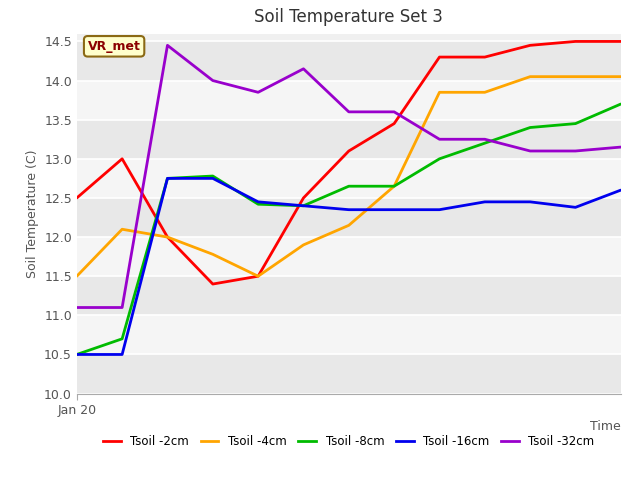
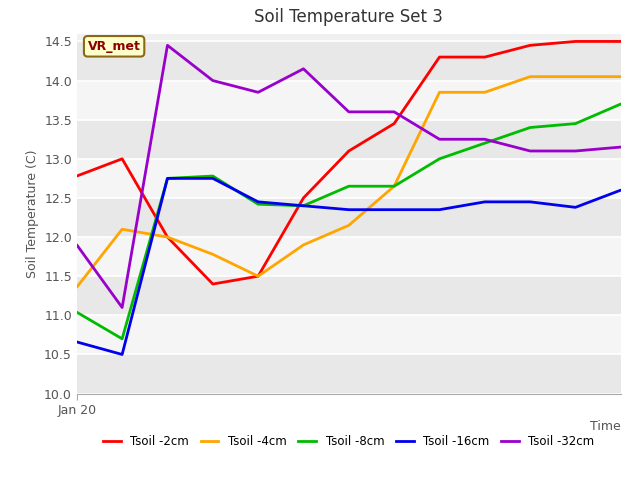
Tsoil -2cm/Jan 20: 12.50 -> 12.78
Tsoil -4cm/Jan 20: 11.50 -> 11.36
Tsoil -8cm/Jan 20: 10.50 -> 11.04
Tsoil -16cm/Jan 20: 10.50 -> 10.66
Tsoil -32cm/Jan 20: 11.10 -> 11.90
